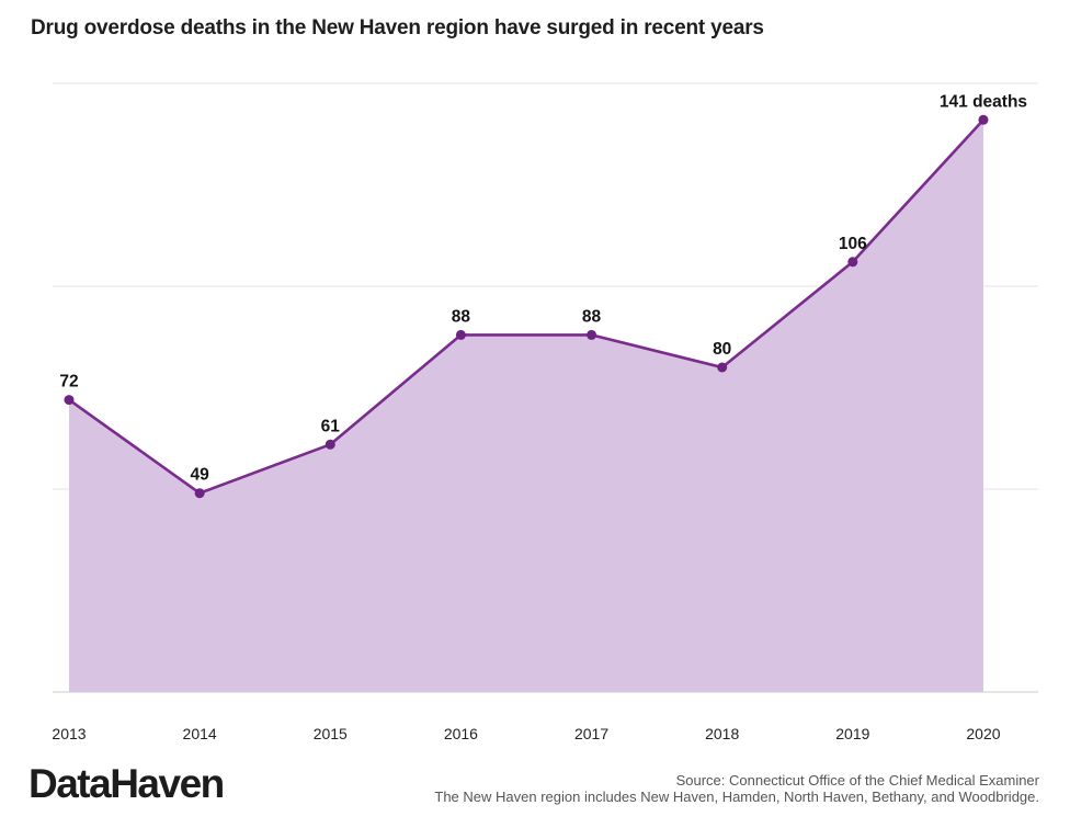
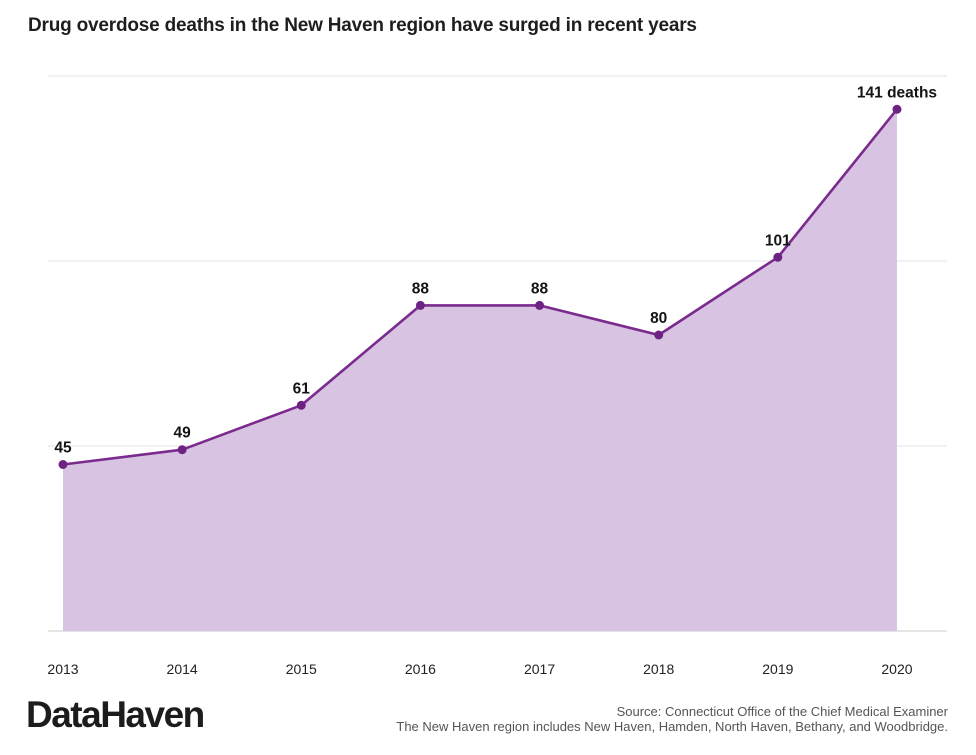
2013: 72 -> 45
2019: 106 -> 101
